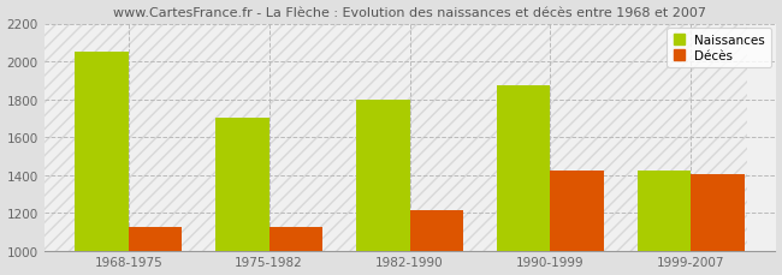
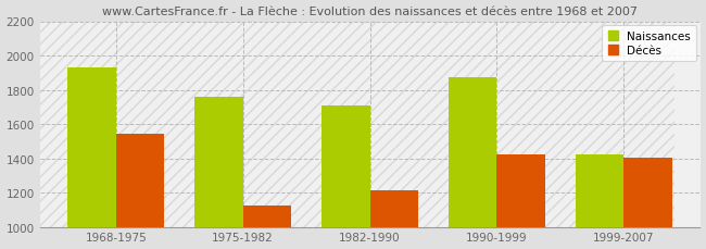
Naissances/1968-1975: 2050 -> 1930
Décès/1968-1975: 1120 -> 1540
Naissances/1975-1982: 1700 -> 1760
Naissances/1982-1990: 1800 -> 1710
